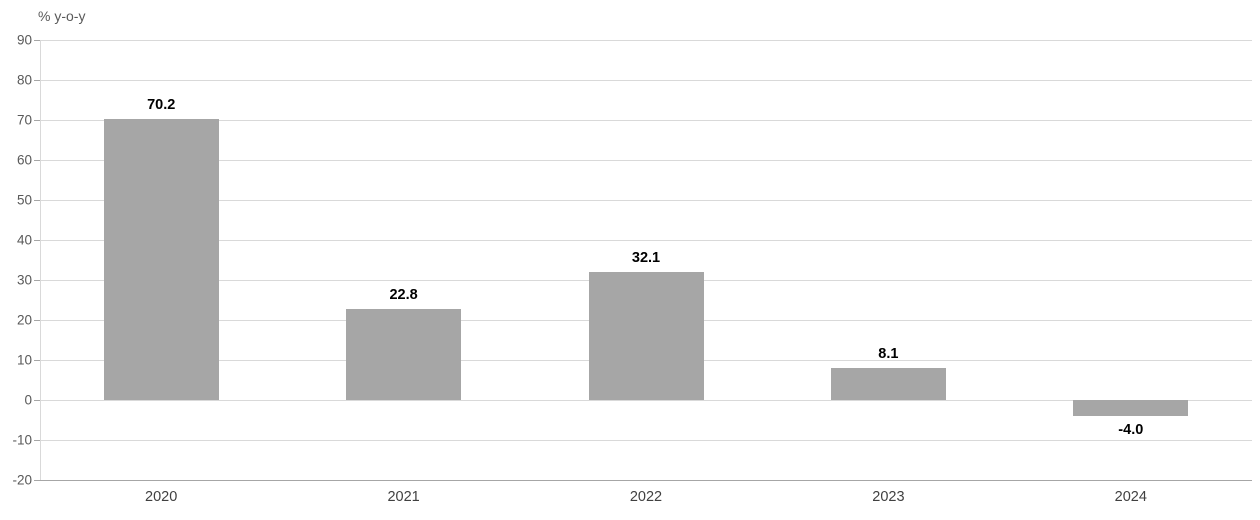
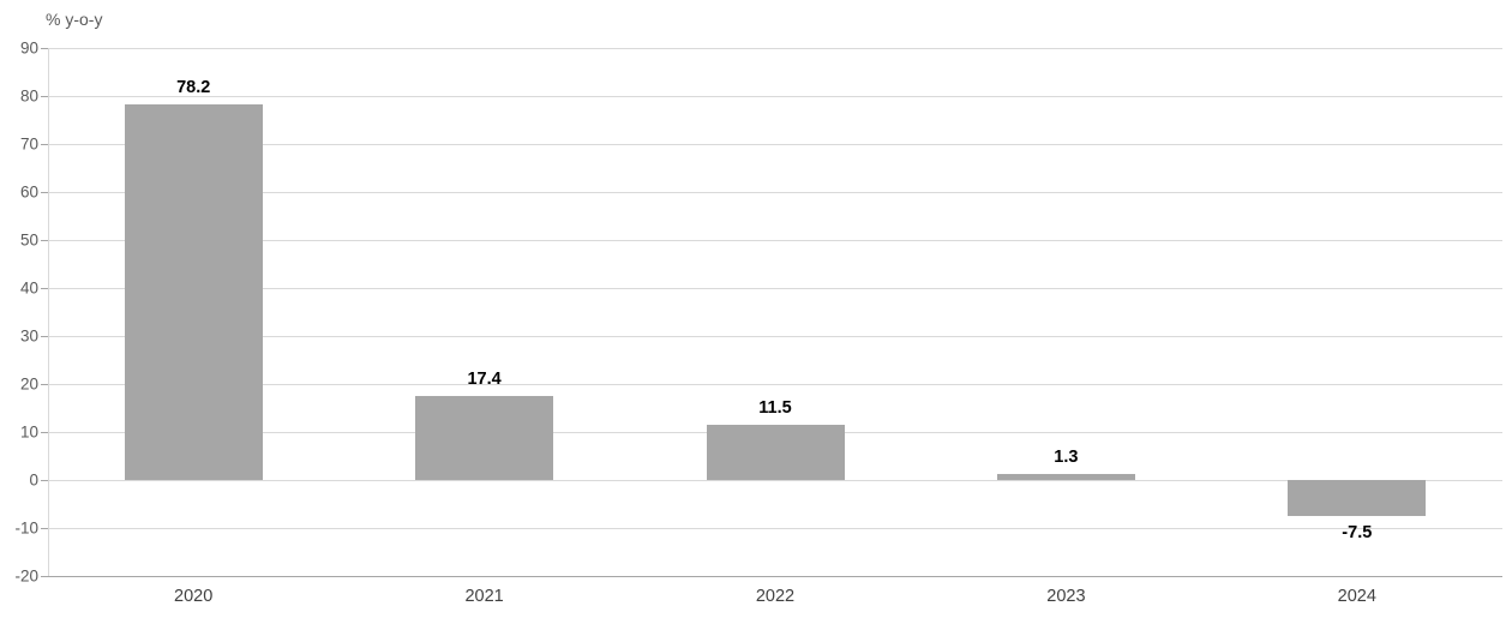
2020: 70.2 -> 78.2
2021: 22.8 -> 17.4
2022: 32.1 -> 11.5
2023: 8.1 -> 1.3
2024: -4.0 -> -7.5
